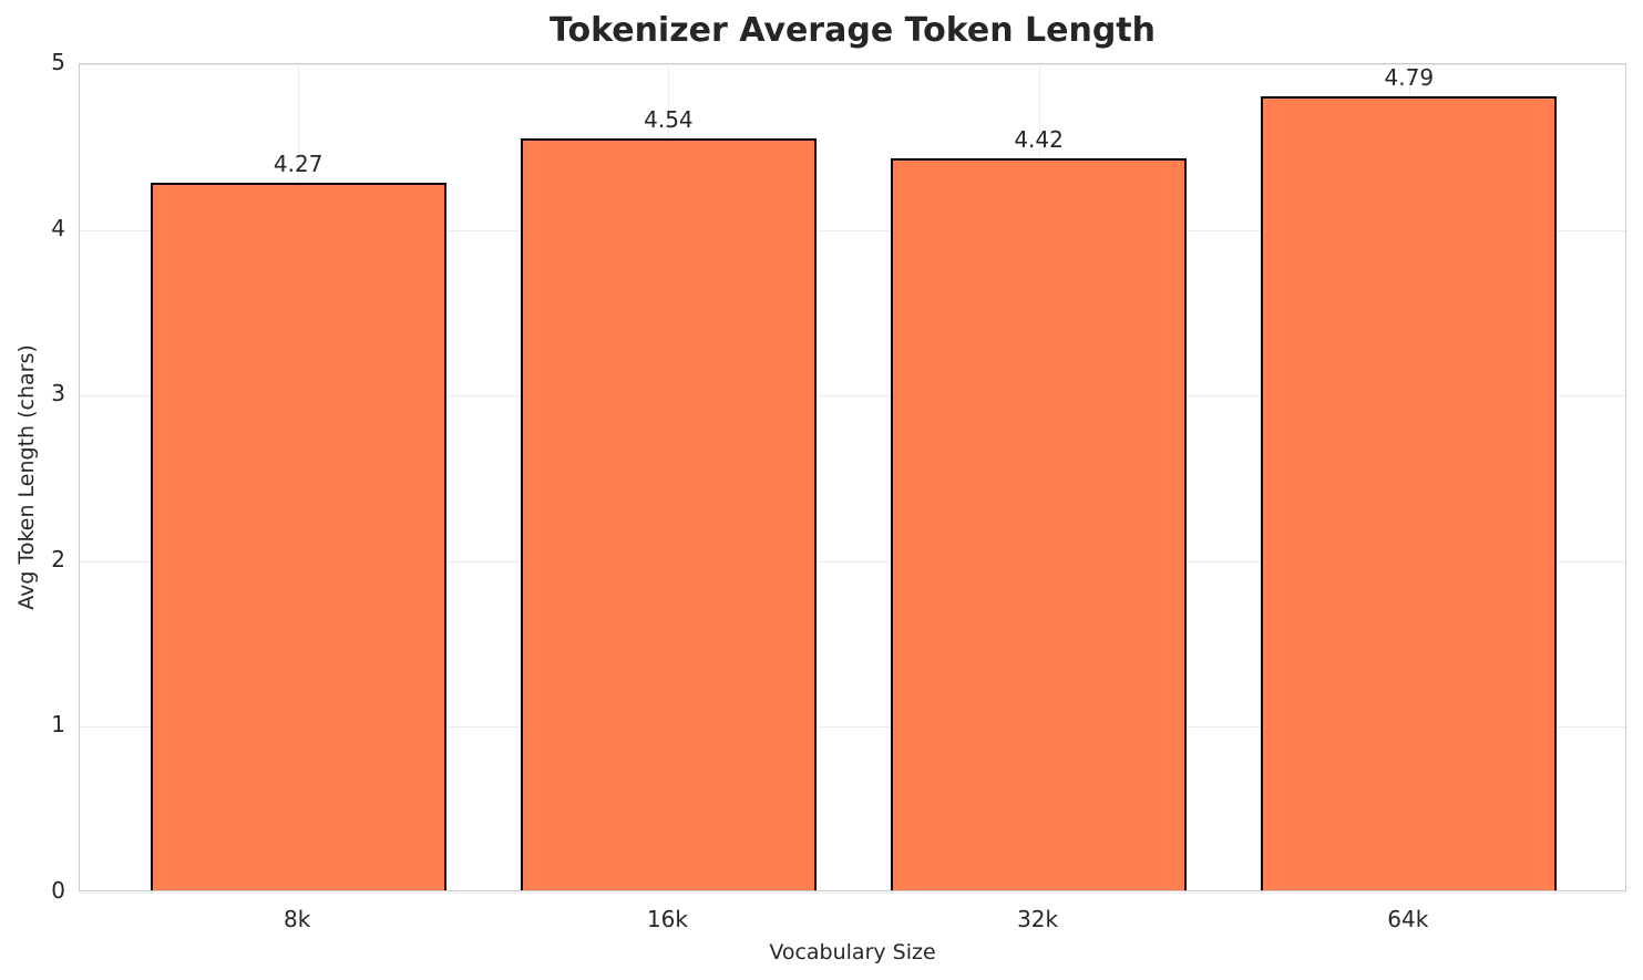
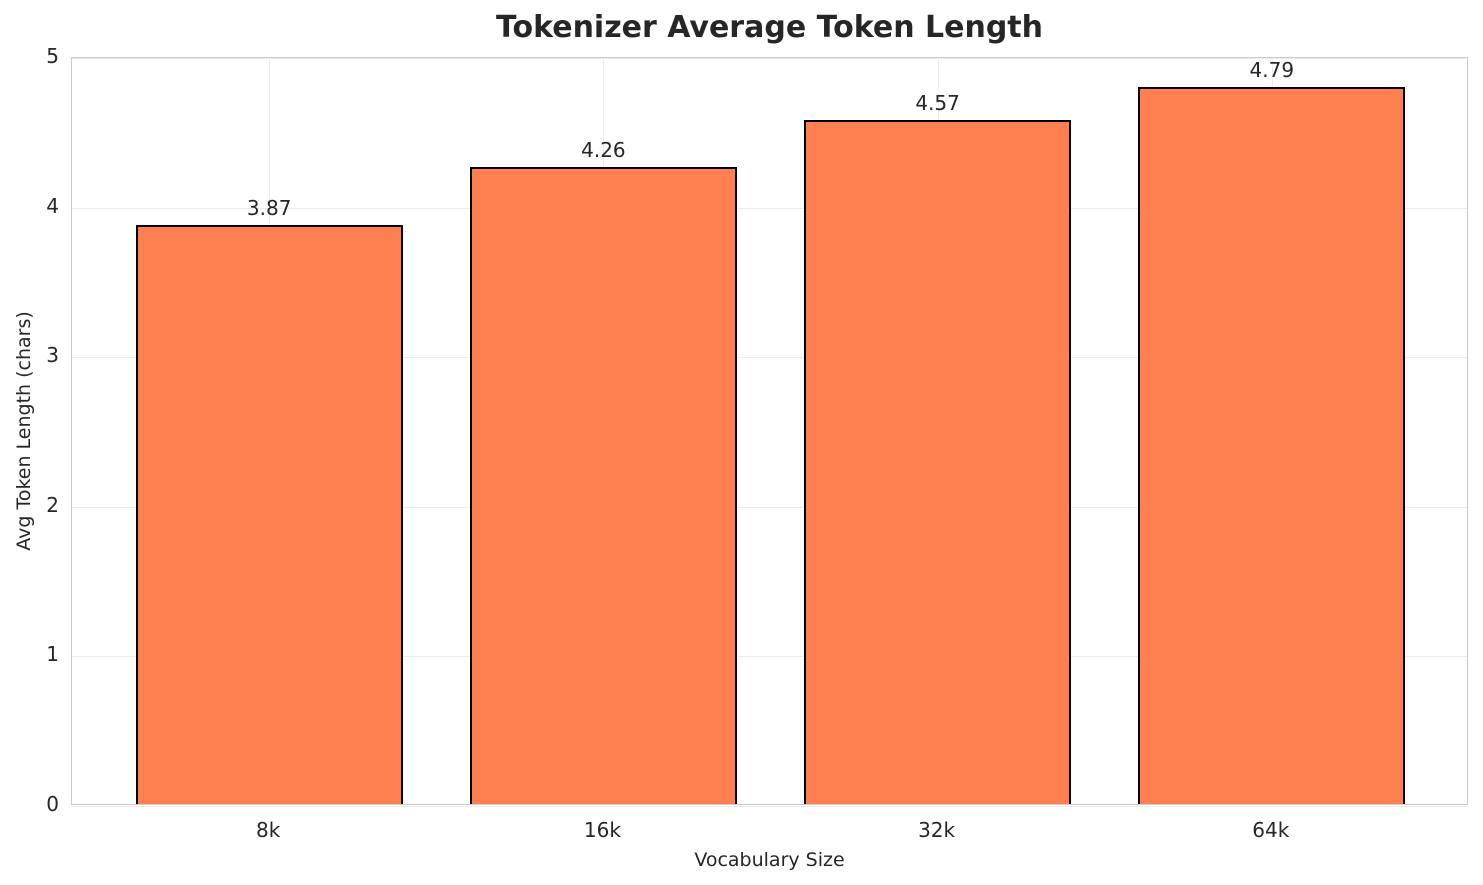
8k: 4.27 -> 3.87
16k: 4.54 -> 4.26
32k: 4.42 -> 4.57
